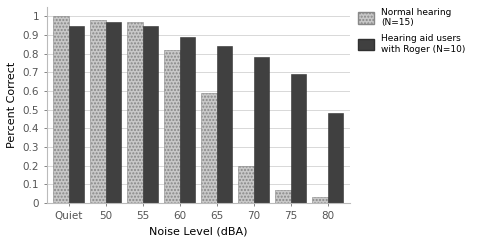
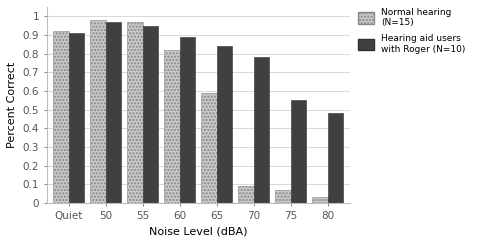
Normal hearing (N=15)/Quiet: 1.00 -> 0.92
Hearing aid users with Roger (N=10)/Quiet: 0.95 -> 0.91
Normal hearing (N=15)/70: 0.20 -> 0.09
Hearing aid users with Roger (N=10)/75: 0.69 -> 0.55
